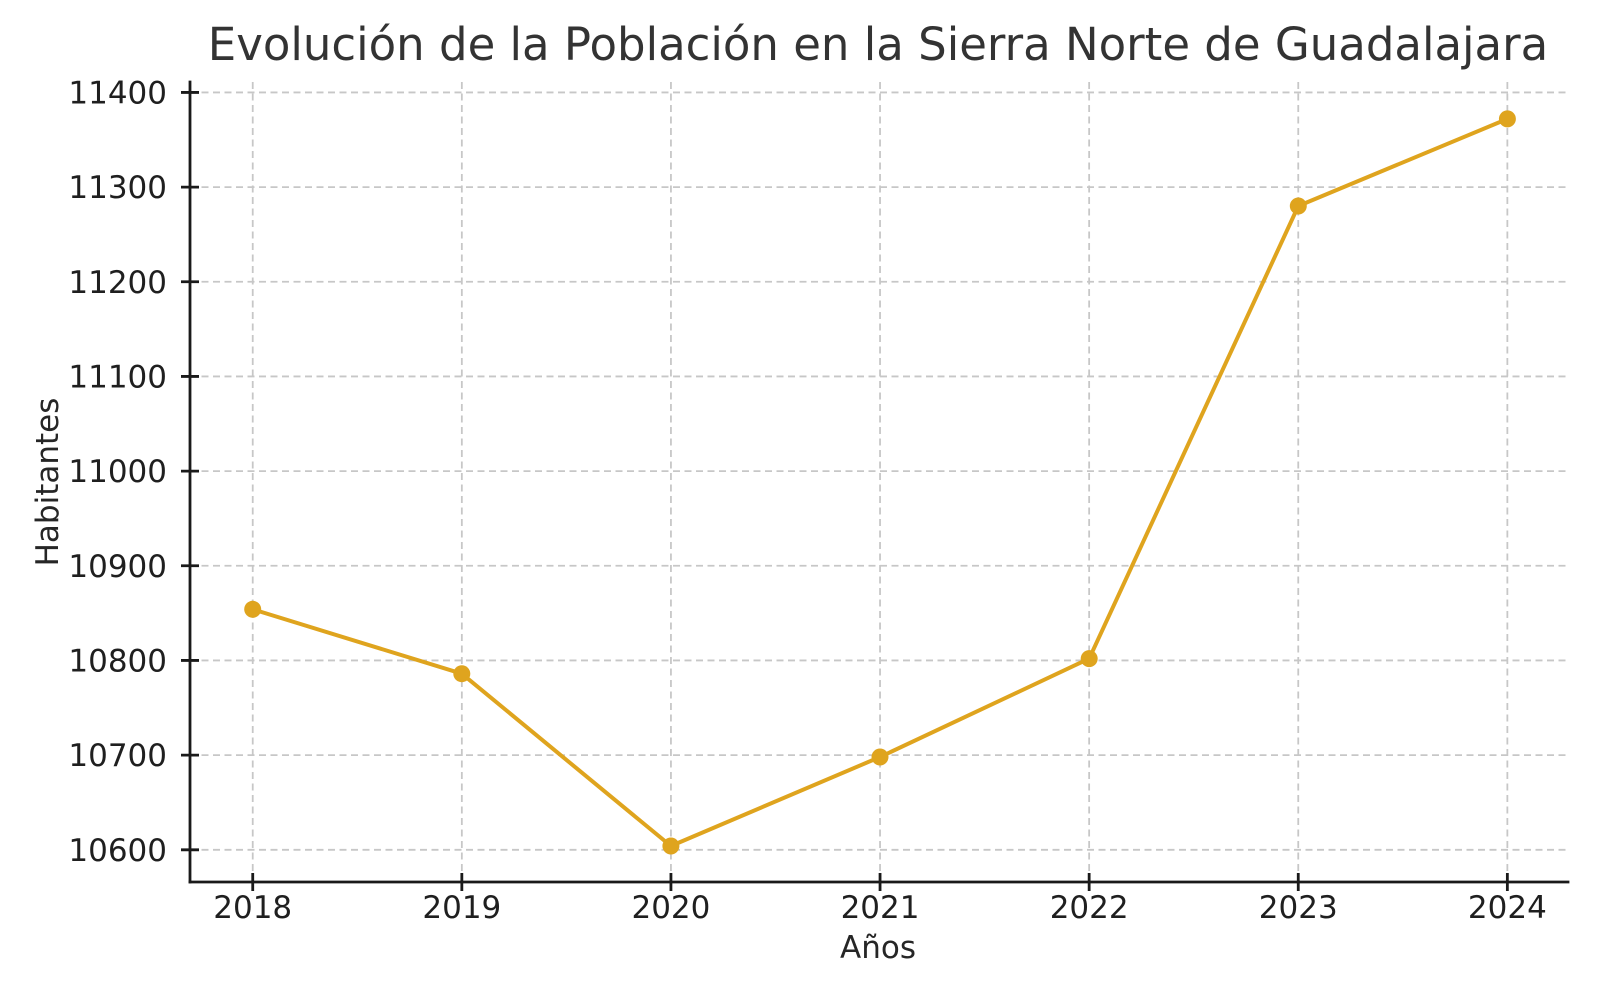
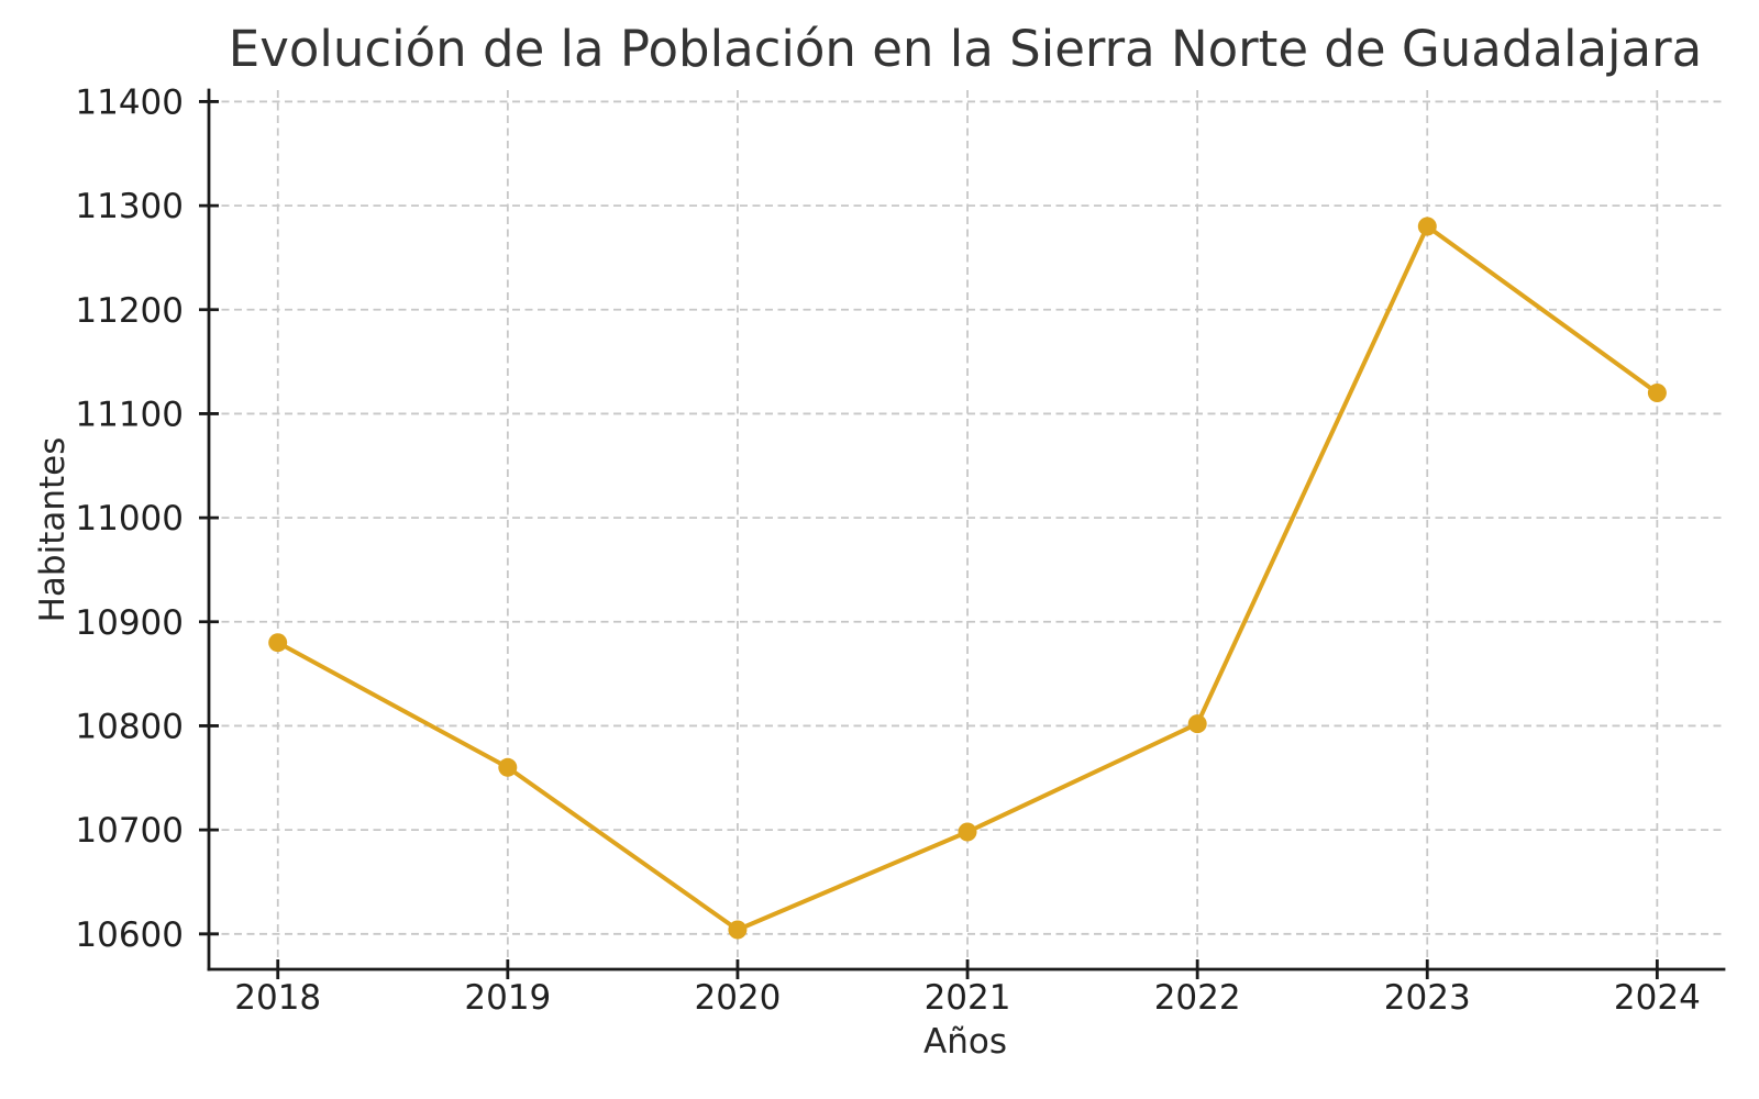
2018: 10850 -> 10880
2019: 10790 -> 10760
2024: 11370 -> 11120
